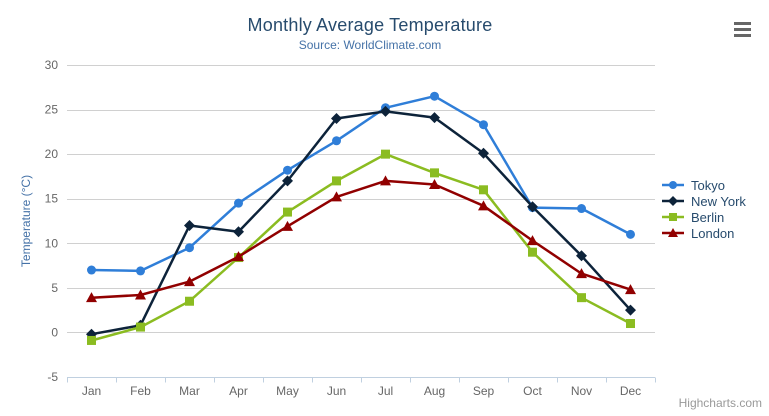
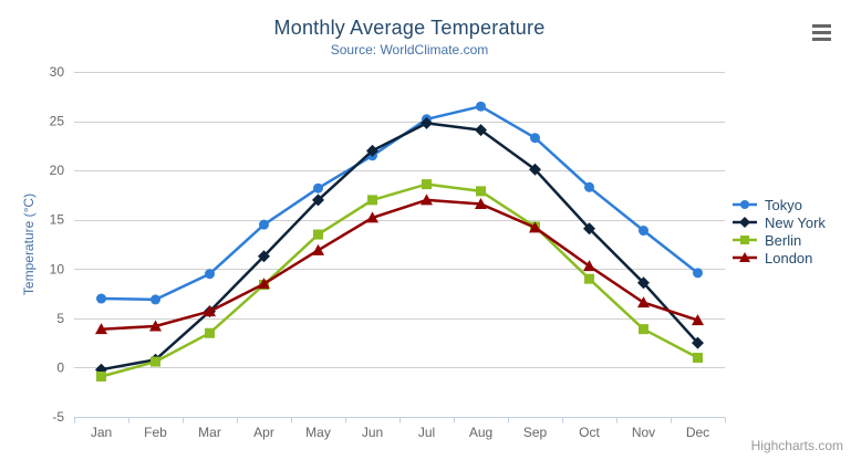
New York/Mar: 12 -> 6
New York/Jun: 24 -> 22
Berlin/Jul: 20 -> 19
Berlin/Sep: 16 -> 14
Tokyo/Oct: 14 -> 18
Tokyo/Dec: 11 -> 10
